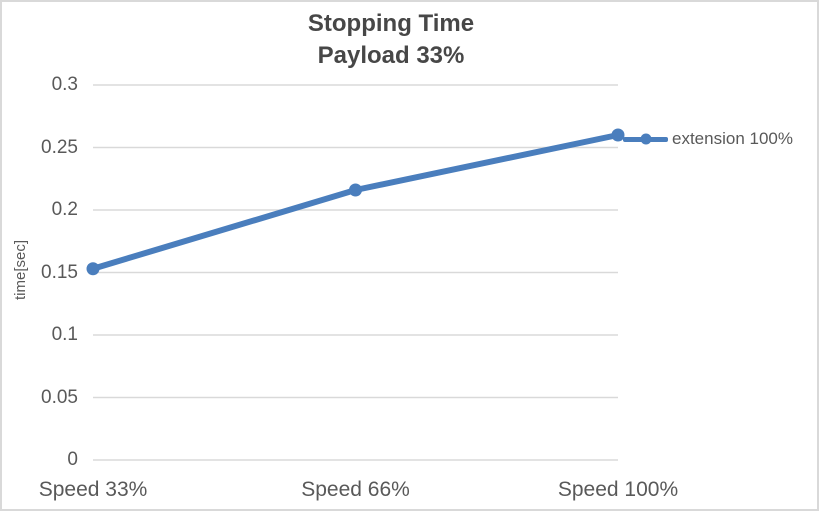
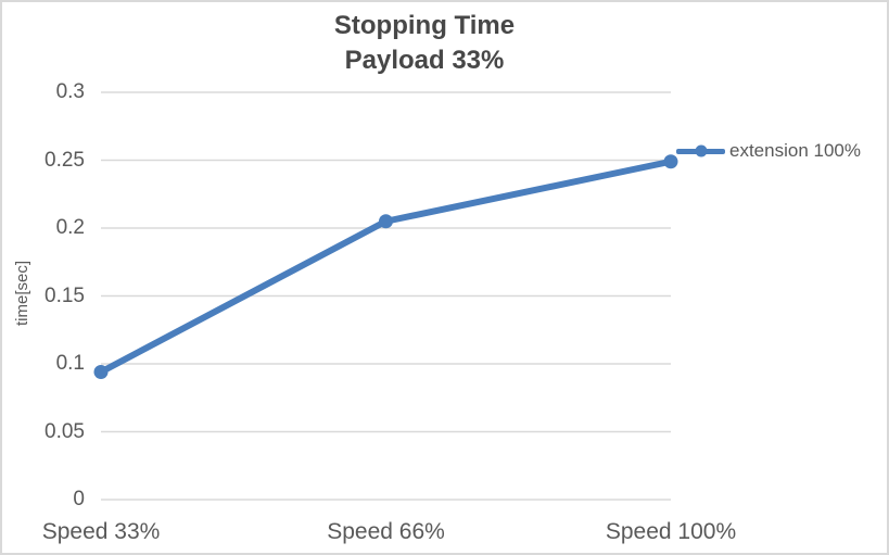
Speed 33%: 0.153 -> 0.094
Speed 66%: 0.216 -> 0.205
Speed 100%: 0.260 -> 0.249
